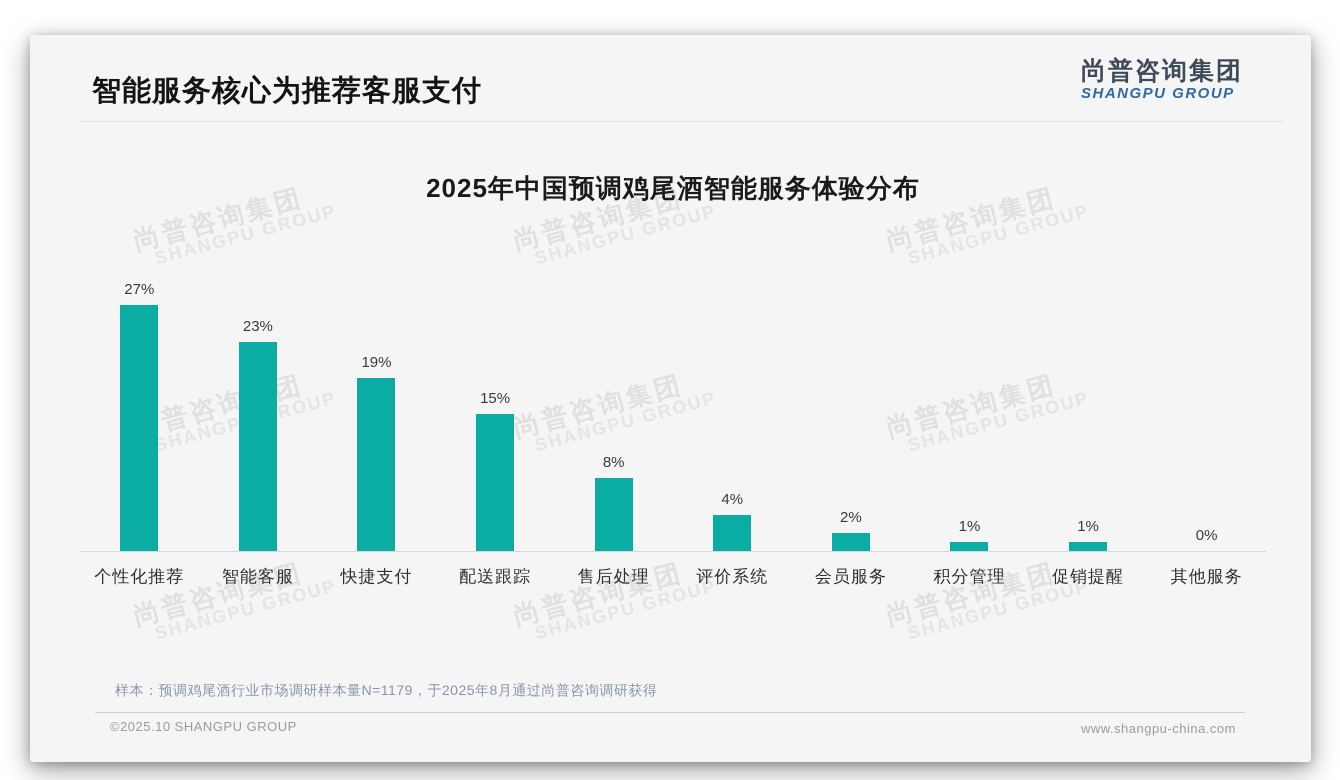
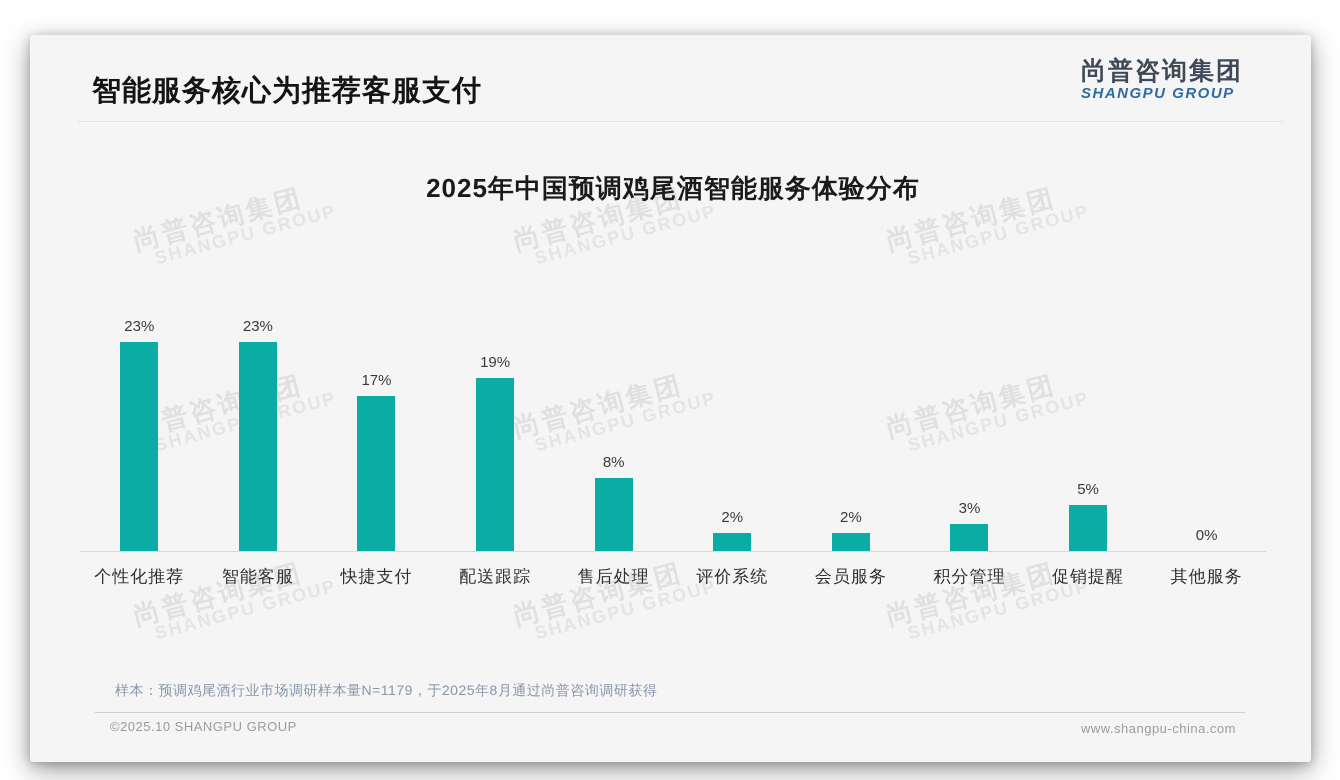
个性化推荐: 27% -> 23%
快捷支付: 19% -> 17%
配送跟踪: 15% -> 19%
评价系统: 4% -> 2%
积分管理: 1% -> 3%
促销提醒: 1% -> 5%
